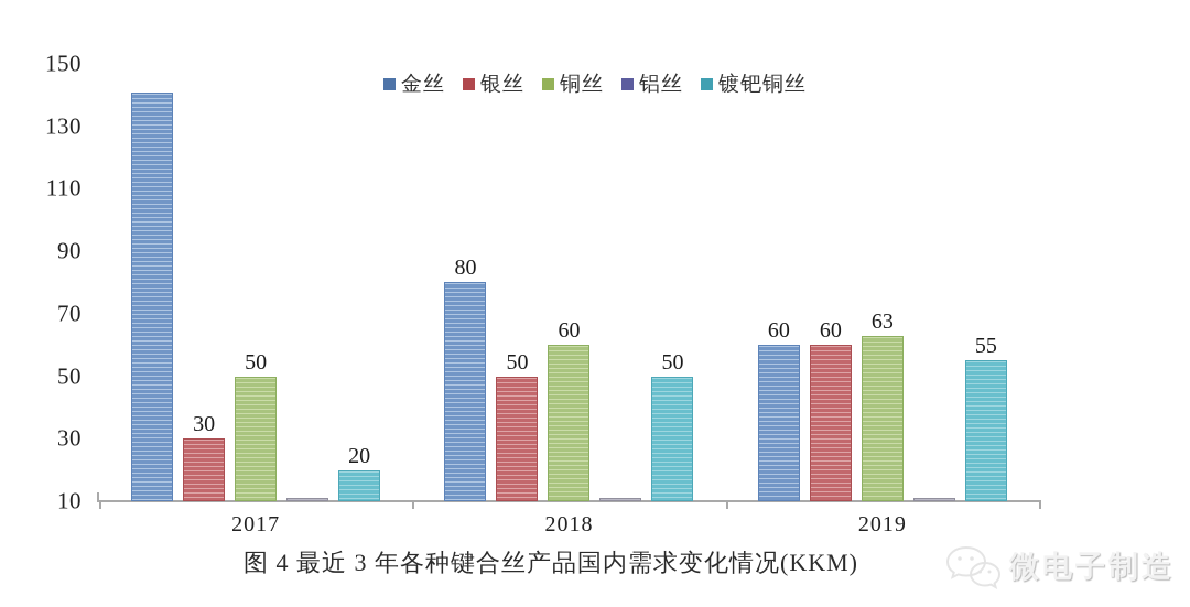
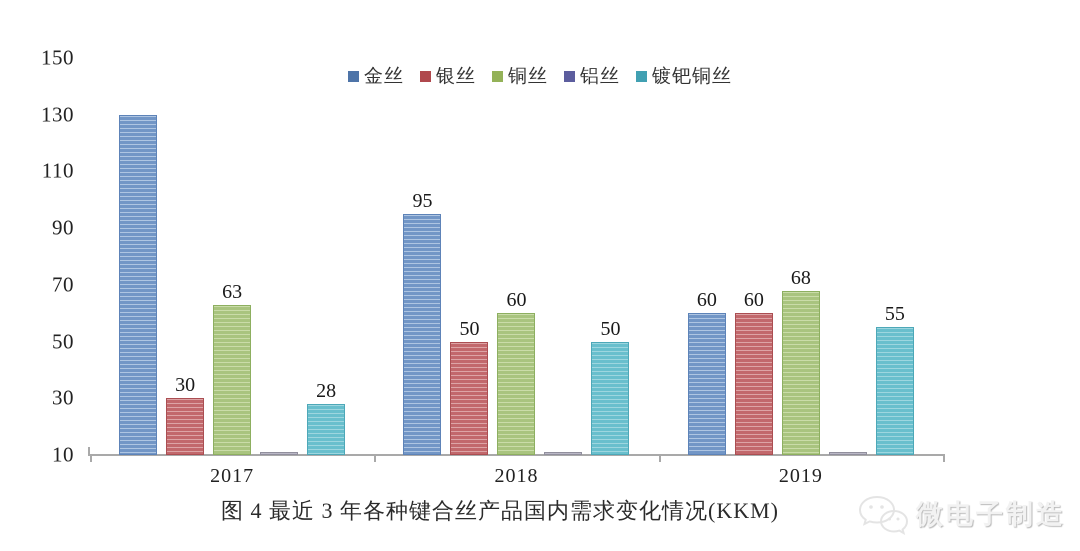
金丝/2017: 141 -> 130
铜丝/2017: 50 -> 63
镀钯铜丝/2017: 20 -> 28
金丝/2018: 80 -> 95
铜丝/2019: 63 -> 68
